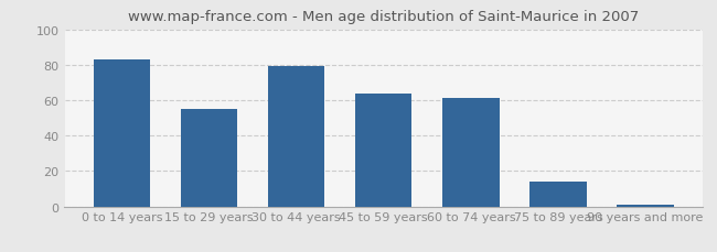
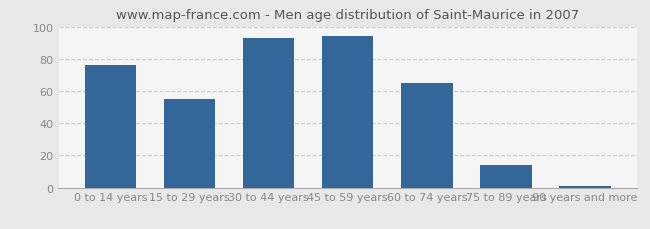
0 to 14 years: 83 -> 76
30 to 44 years: 79 -> 93
45 to 59 years: 64 -> 94
60 to 74 years: 61 -> 65
